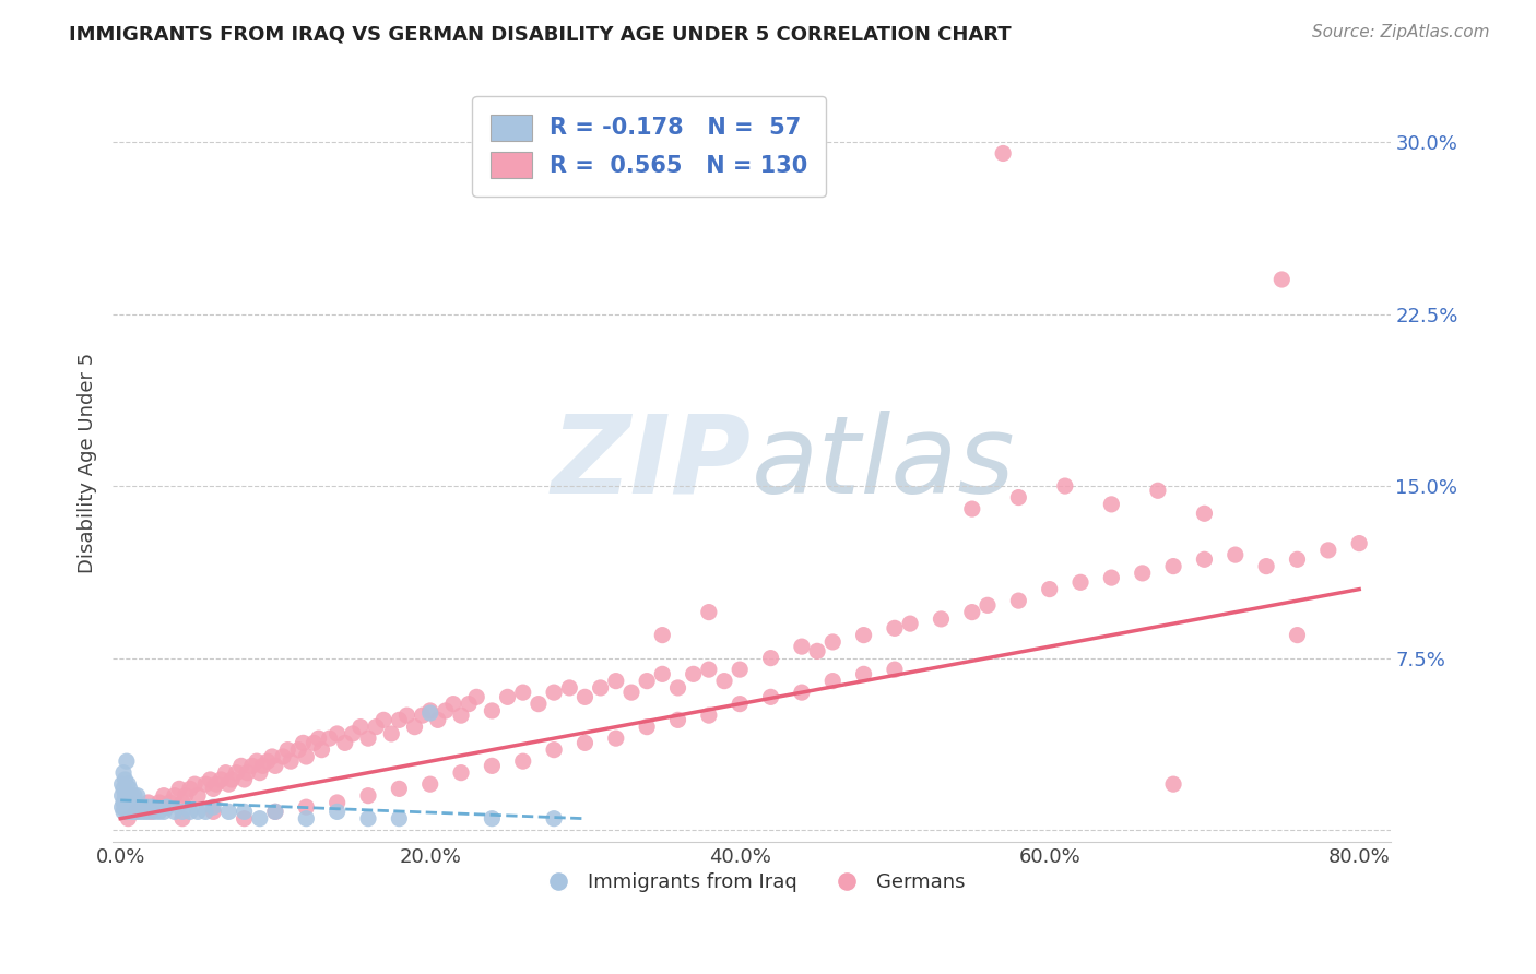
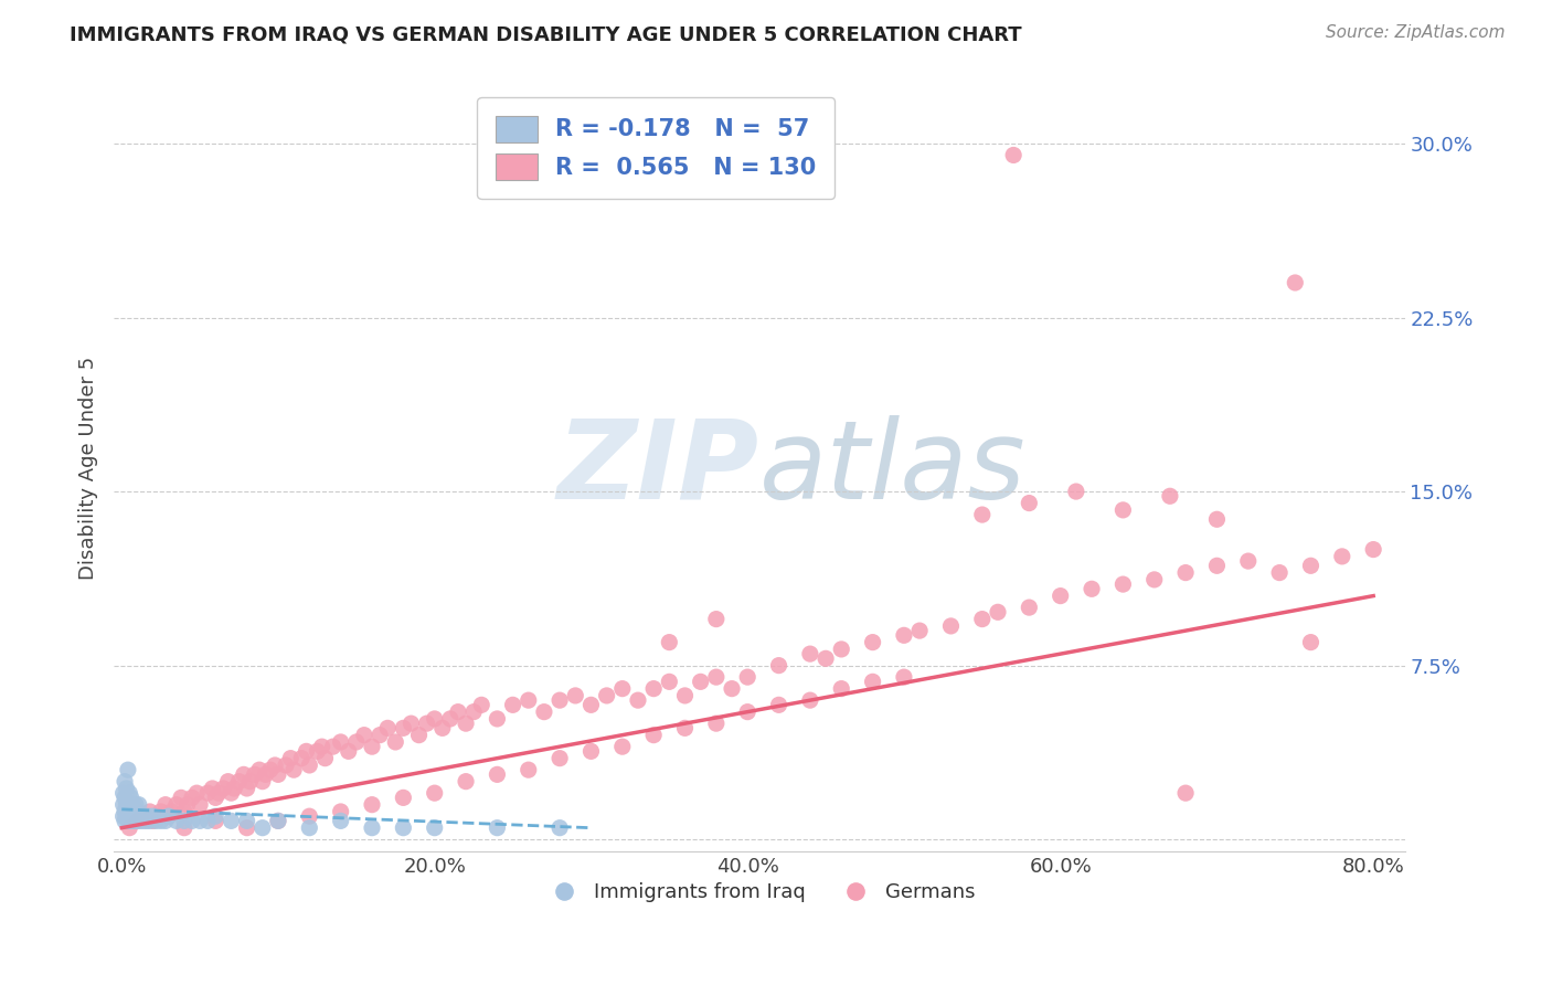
Immigrants from Iraq/20.0%: 5.1% -> 0.5%
